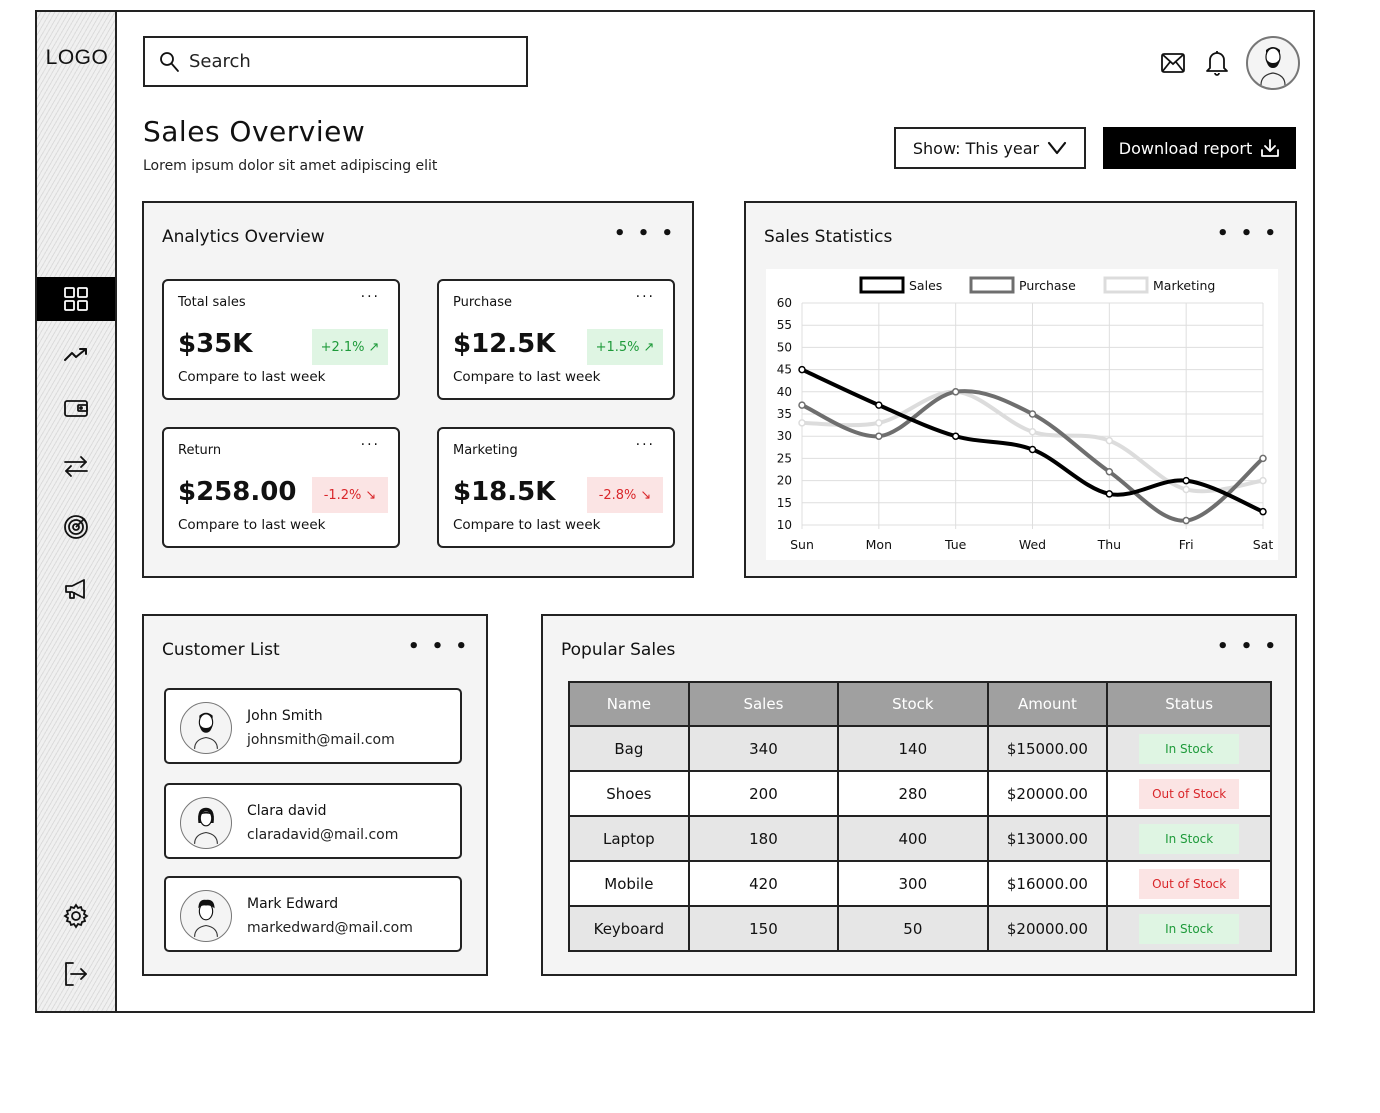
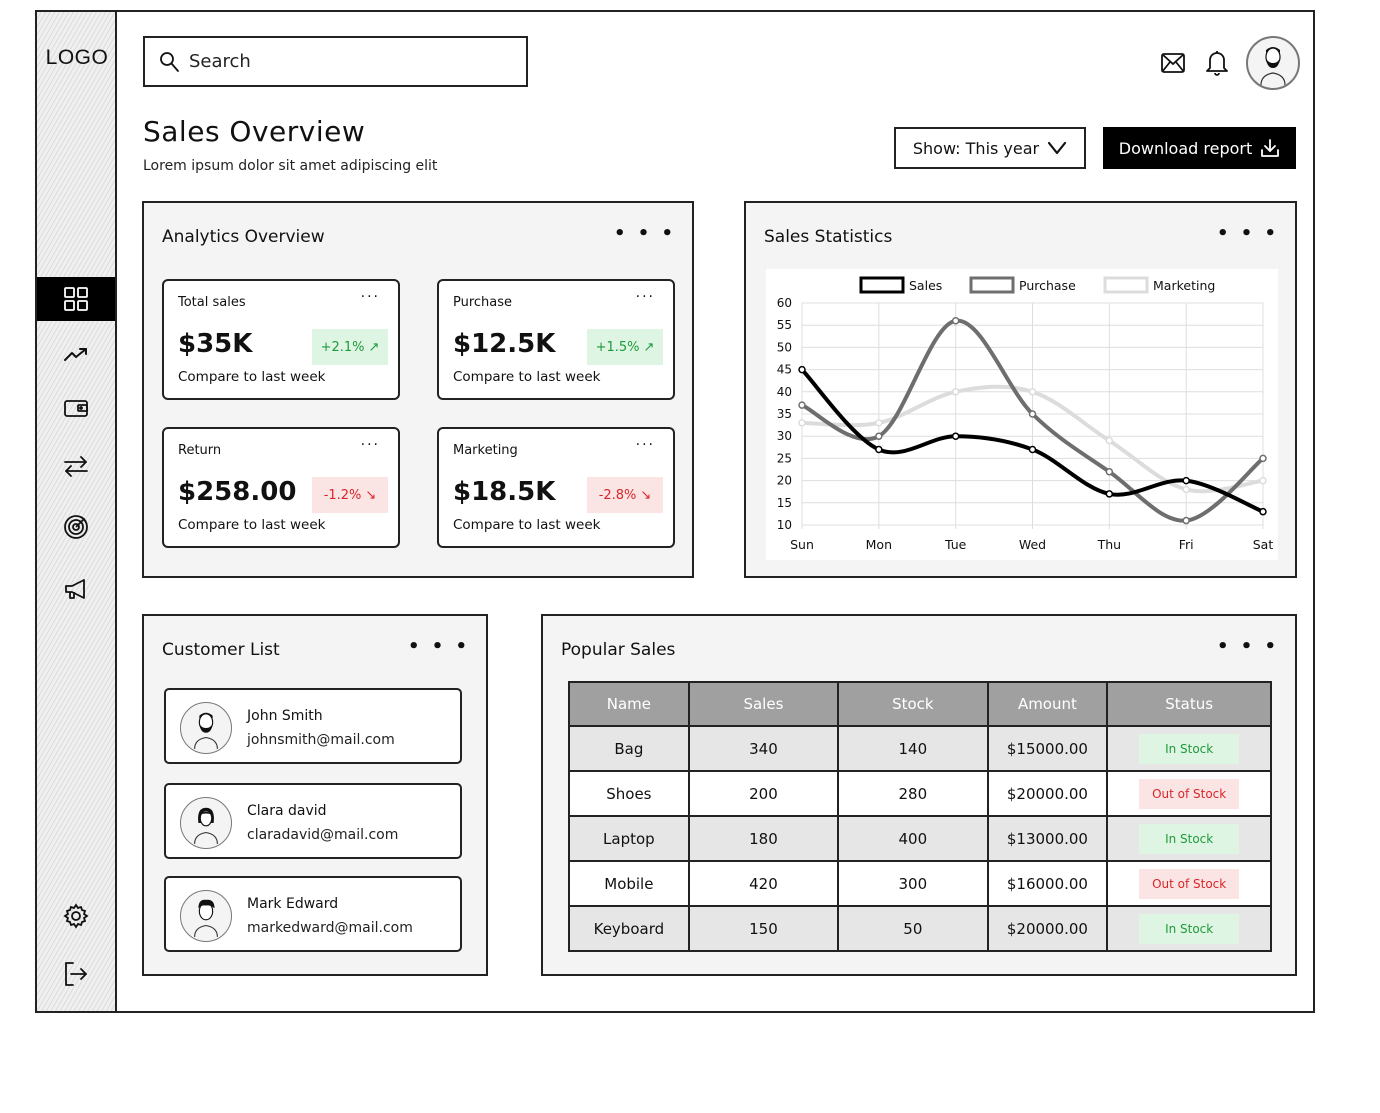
Sales/Mon: 37 -> 27
Purchase/Tue: 40 -> 56
Marketing/Wed: 31 -> 40
